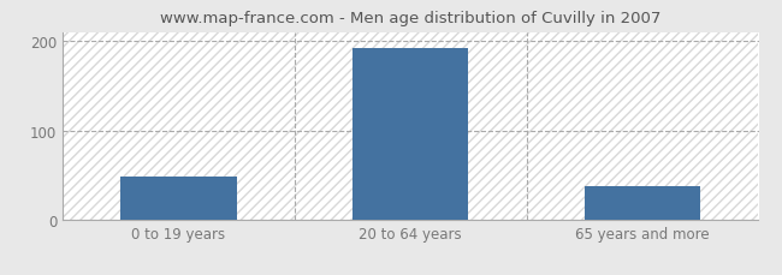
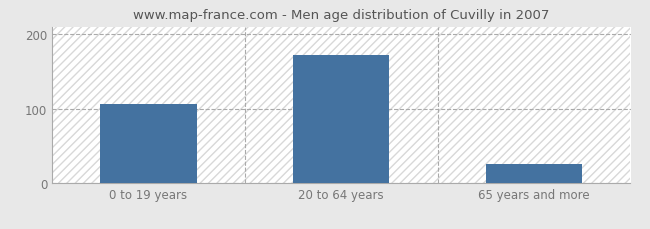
0 to 19 years: 48 -> 106
20 to 64 years: 192 -> 172
65 years and more: 38 -> 25
